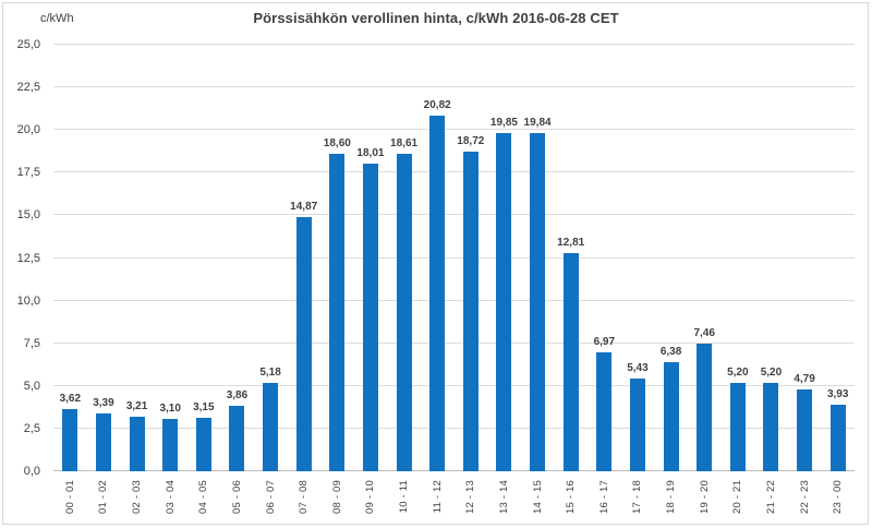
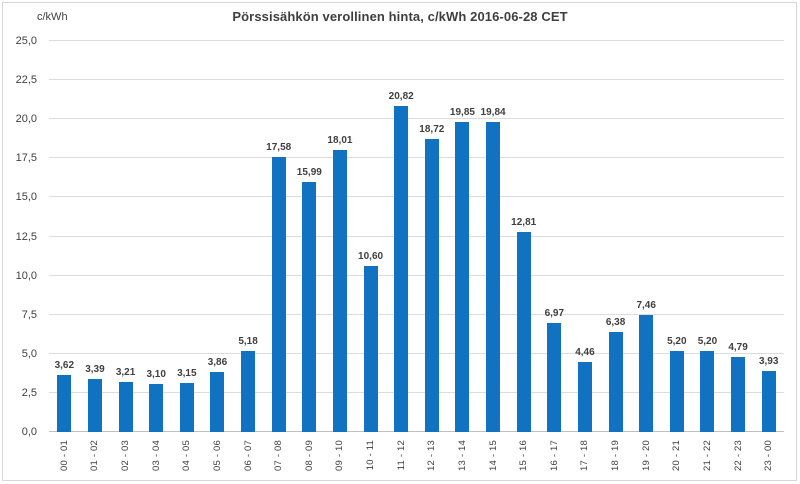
07 - 08: 14,87 -> 17,58
08 - 09: 18,60 -> 15,99
10 - 11: 18,61 -> 10,60
17 - 18: 5,43 -> 4,46
